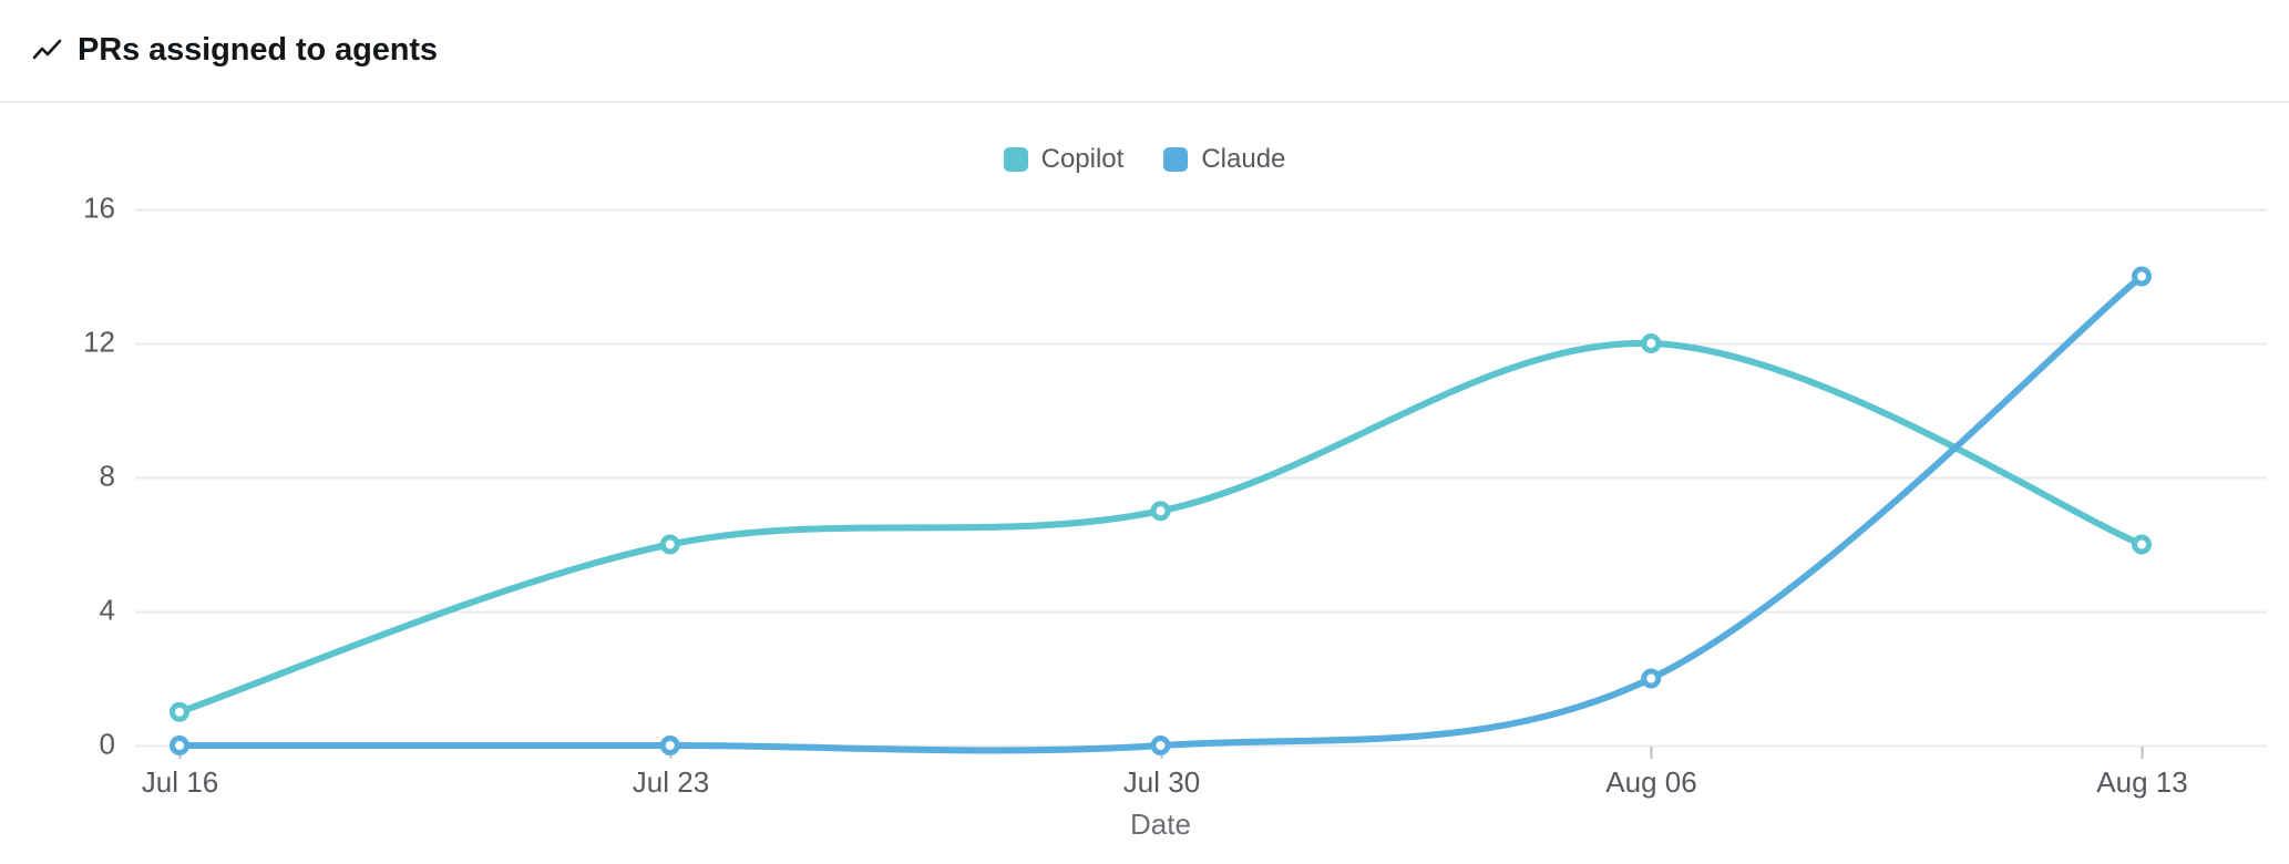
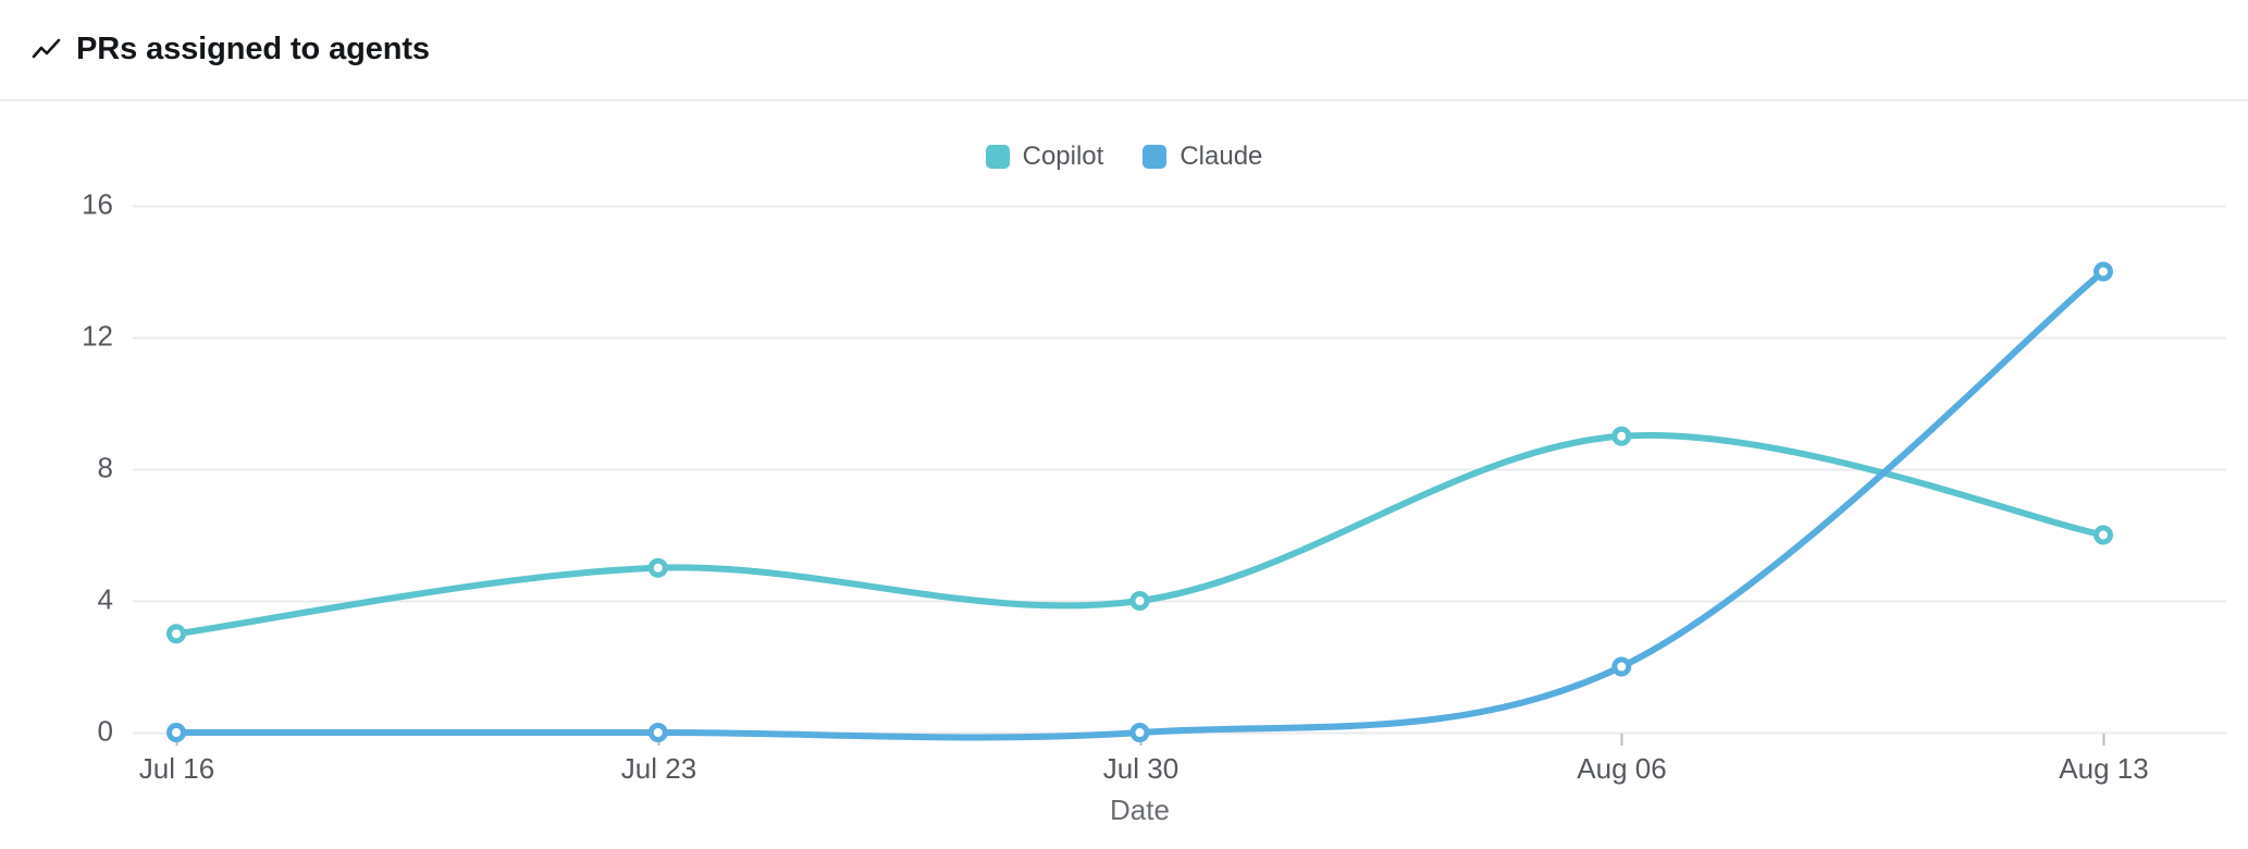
Copilot/Jul 16: 1 -> 3
Copilot/Jul 23: 6 -> 5
Copilot/Jul 30: 7 -> 4
Copilot/Aug 06: 12 -> 9
